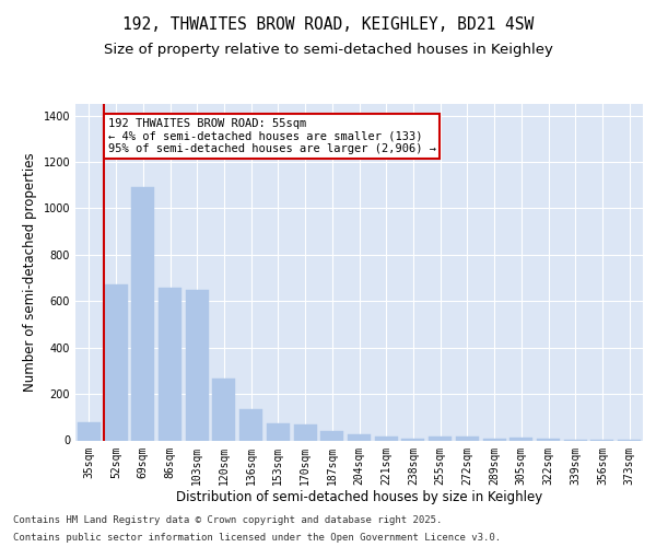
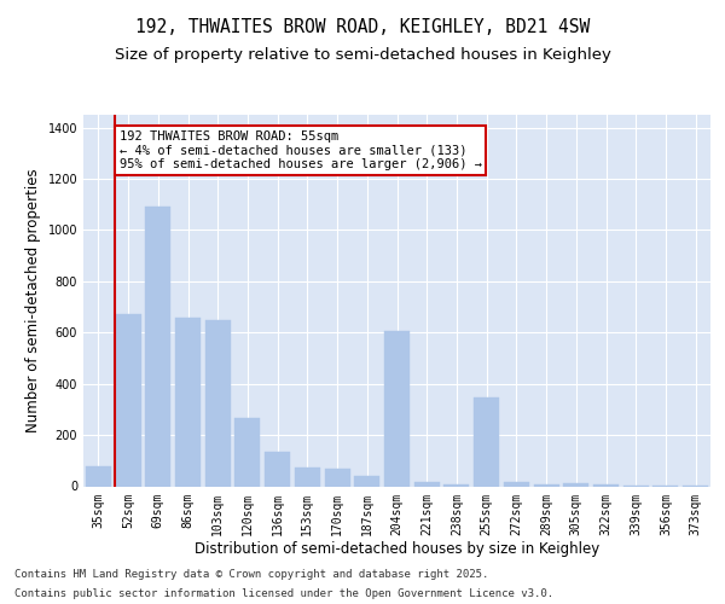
204sqm: 25 -> 605
255sqm: 15 -> 345
